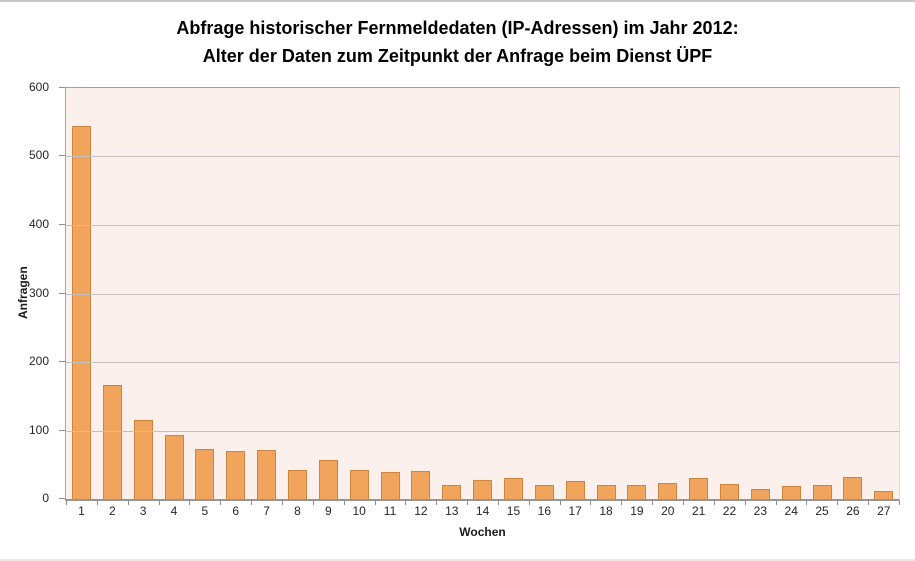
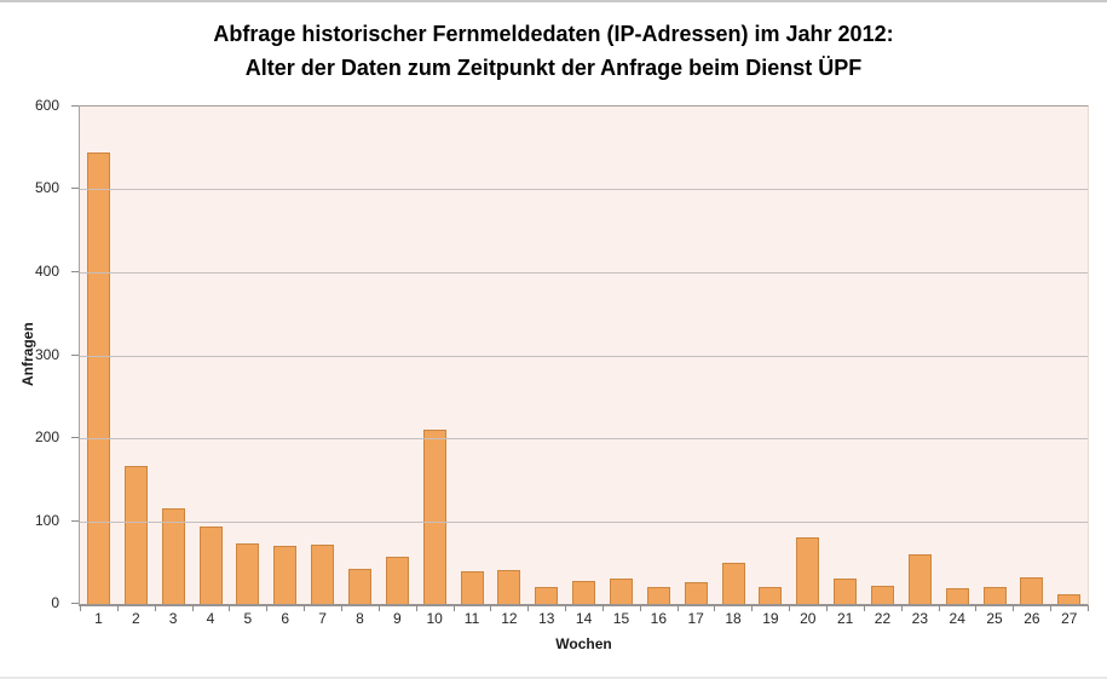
10: 40 -> 210
18: 20 -> 50
20: 20 -> 80
23: 10 -> 60
